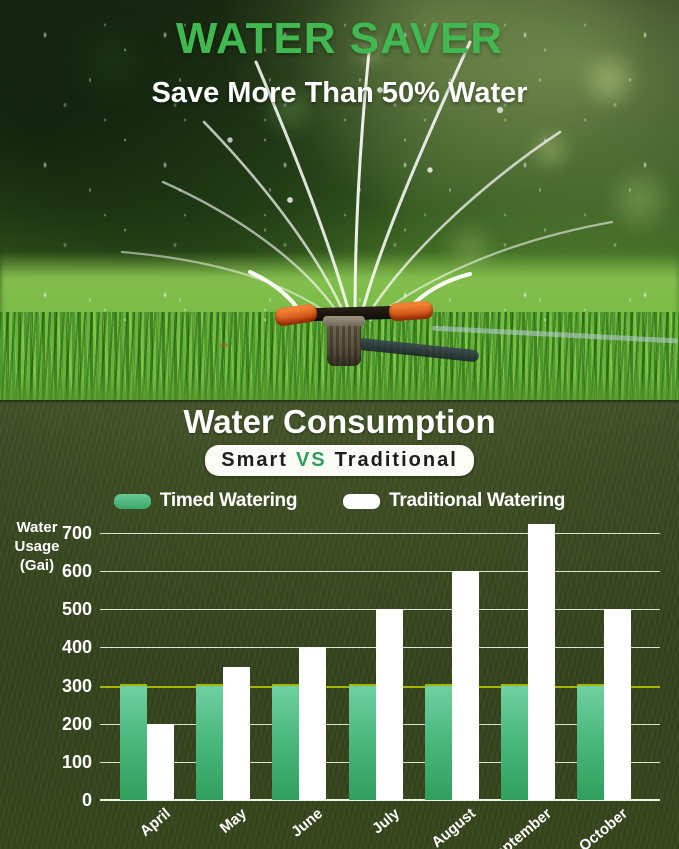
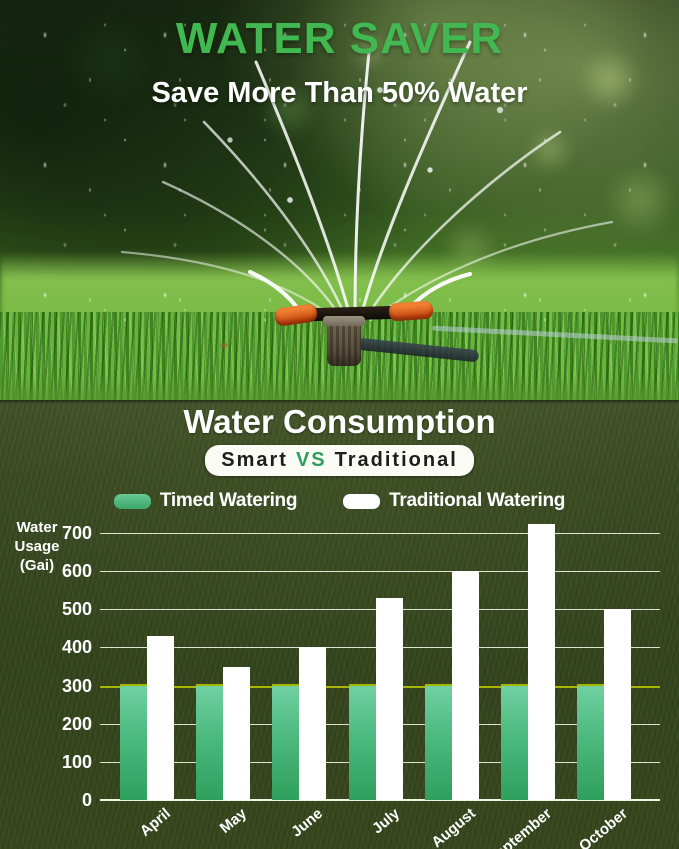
Traditional Watering/April: 200 -> 430
Traditional Watering/July: 500 -> 530
